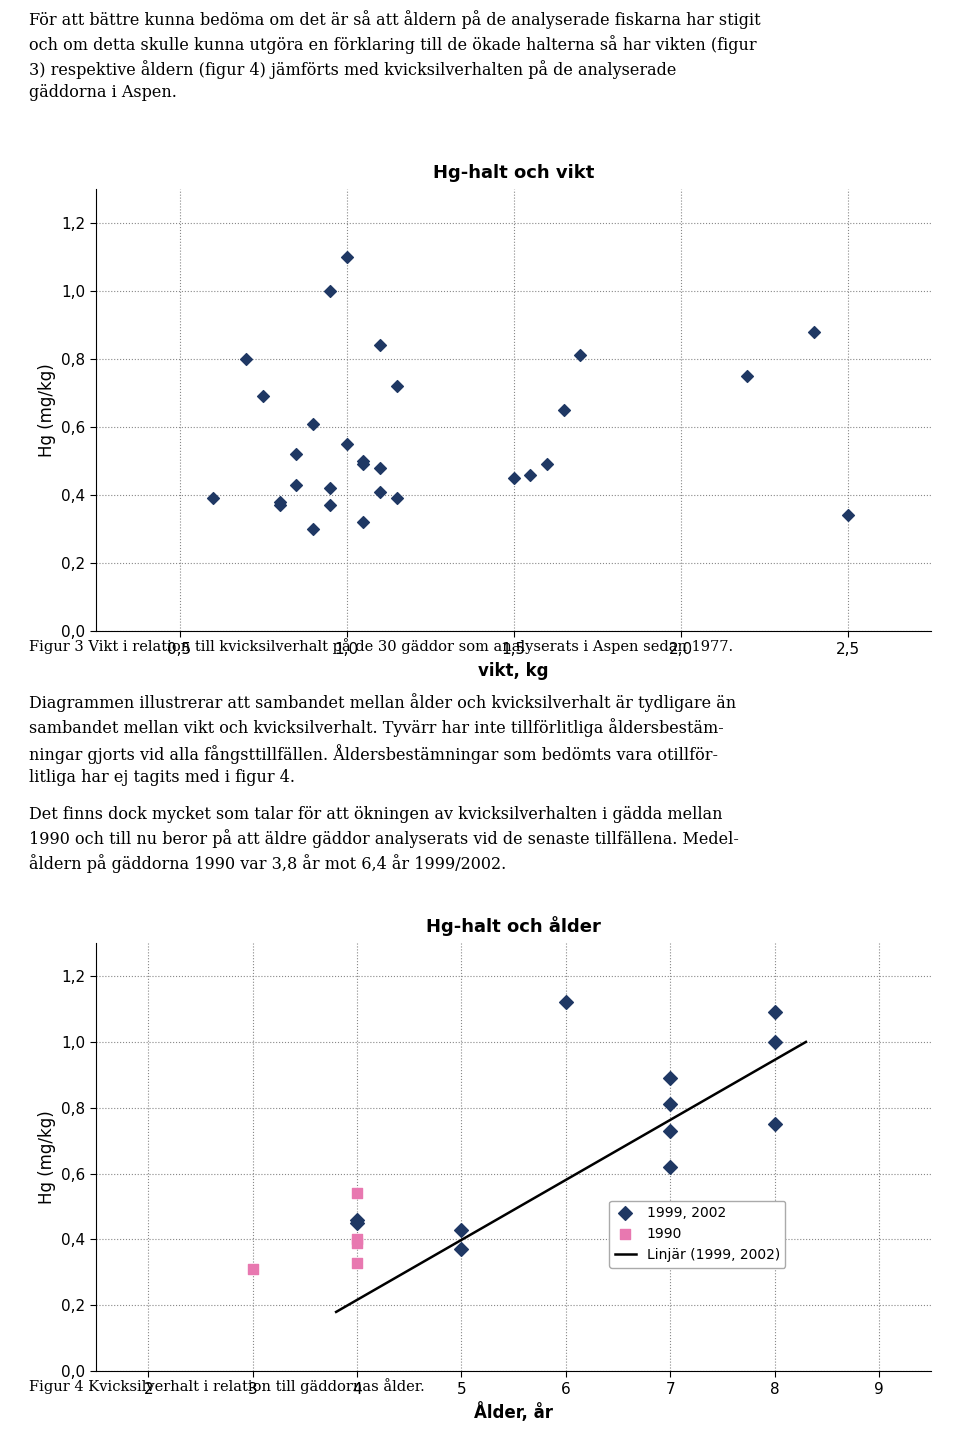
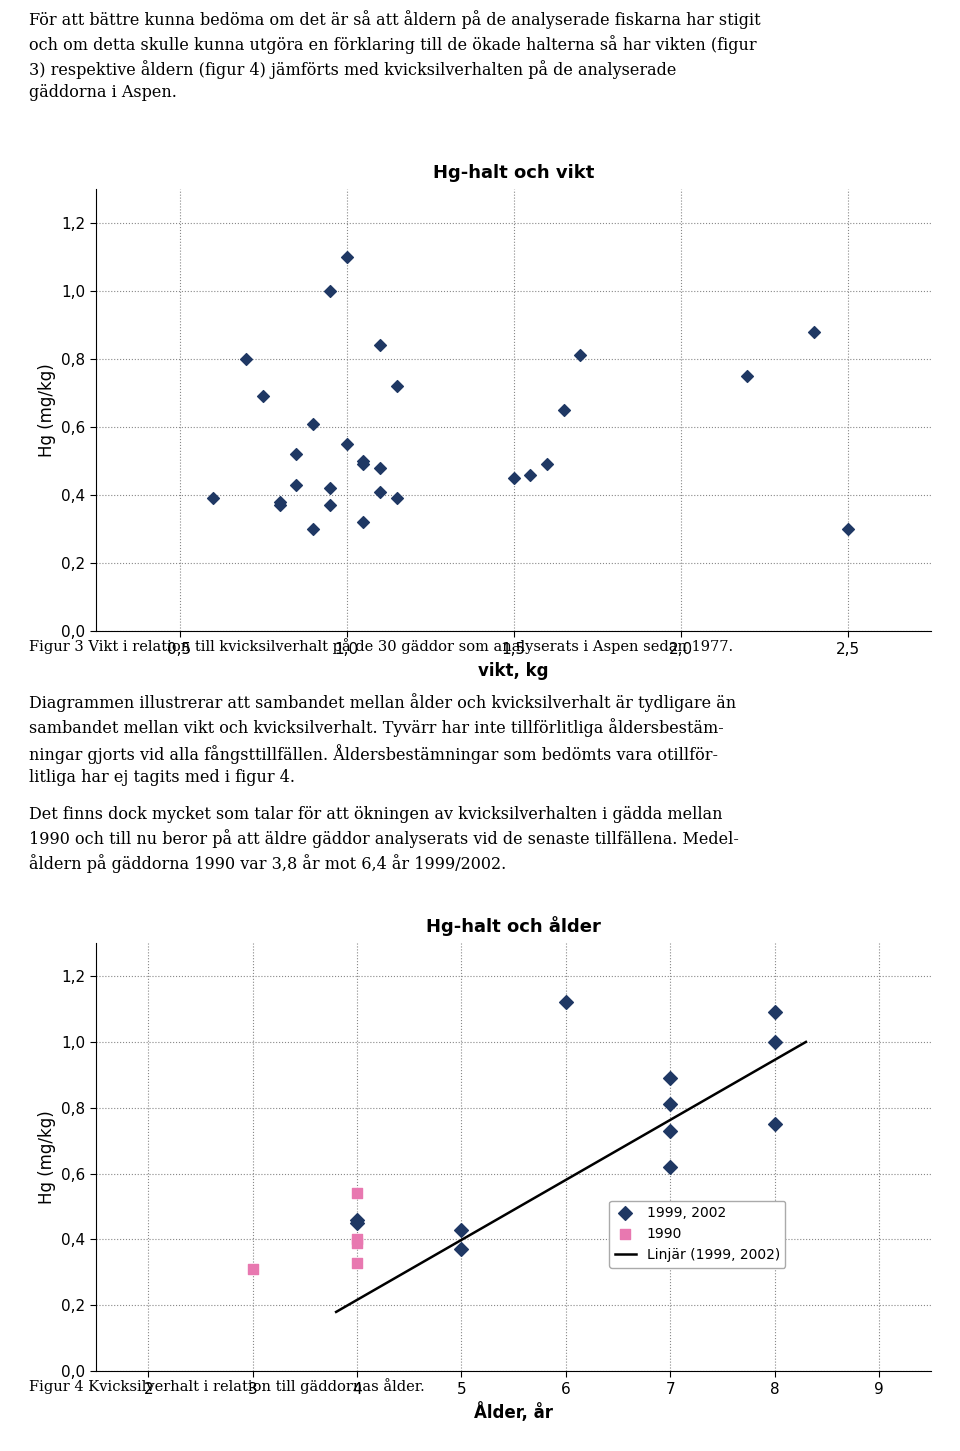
Hg-halt och vikt/2,5: 0,34 -> 0,30
